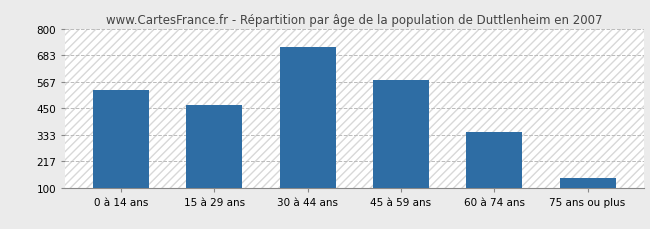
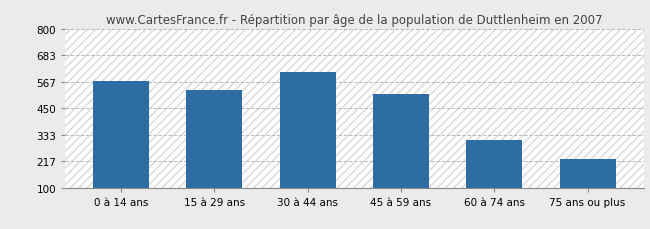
0 à 14 ans: 530 -> 570
15 à 29 ans: 463 -> 530
30 à 44 ans: 720 -> 610
45 à 59 ans: 573 -> 515
60 à 74 ans: 347 -> 310
75 ans ou plus: 143 -> 225
